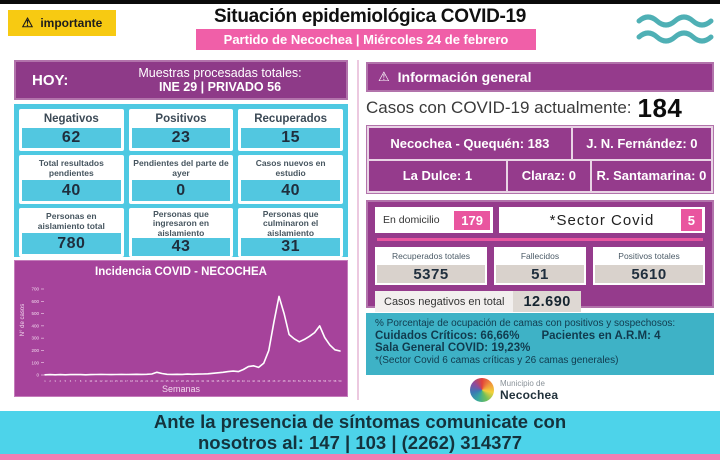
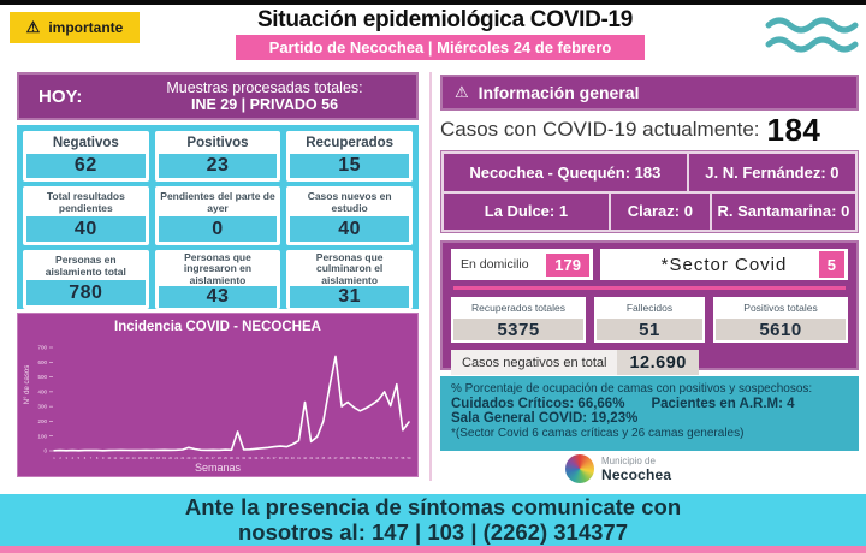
31: 10 -> 130
42: 80 -> 330
48: 500 -> 300
57: 240 -> 450
58: 200 -> 140
